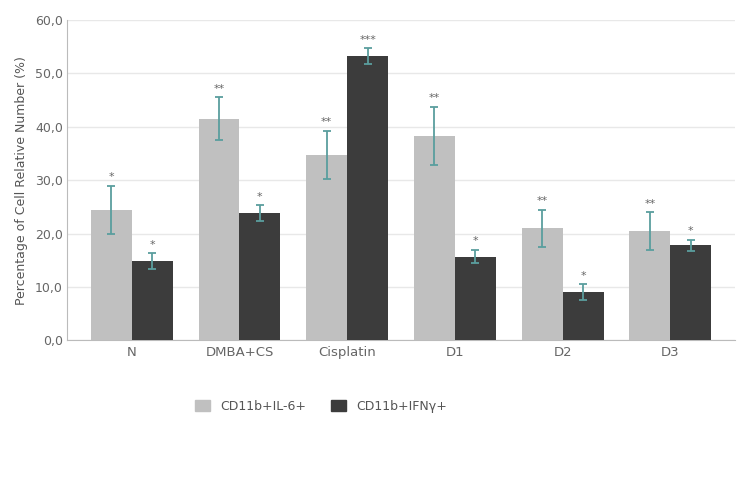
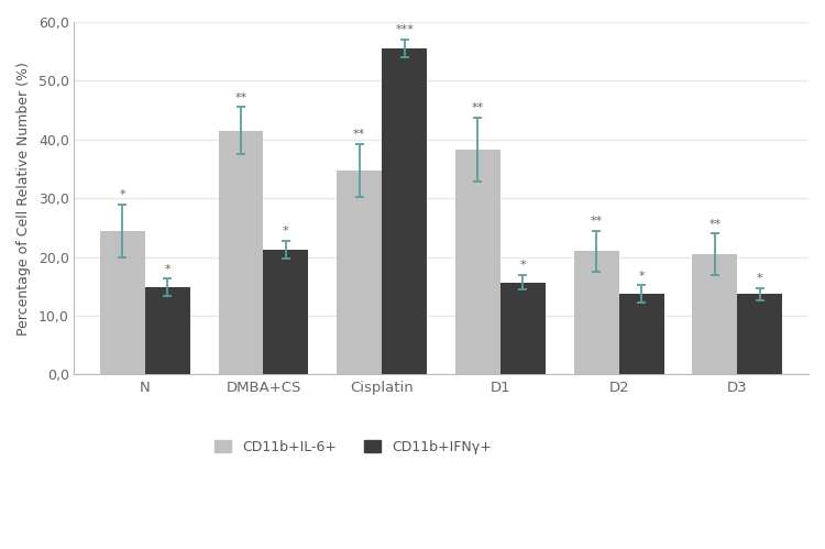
CD11b+IFNγ+/DMBA+CS: 23,8 -> 21,3
CD11b+IFNγ+/Cisplatin: 53,2 -> 55,5
CD11b+IFNγ+/D2: 9,0 -> 13,7
CD11b+IFNγ+/D3: 17,8 -> 13,7
